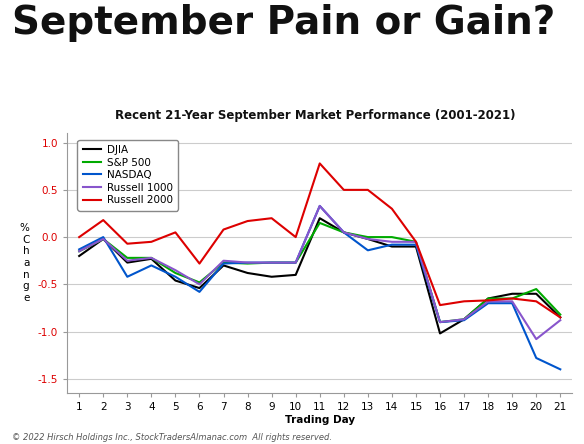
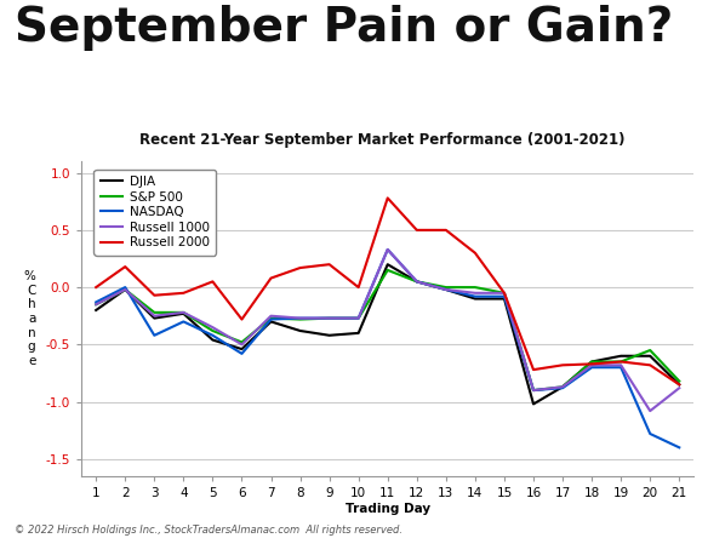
NASDAQ/13: -0.14 -> -0.02
